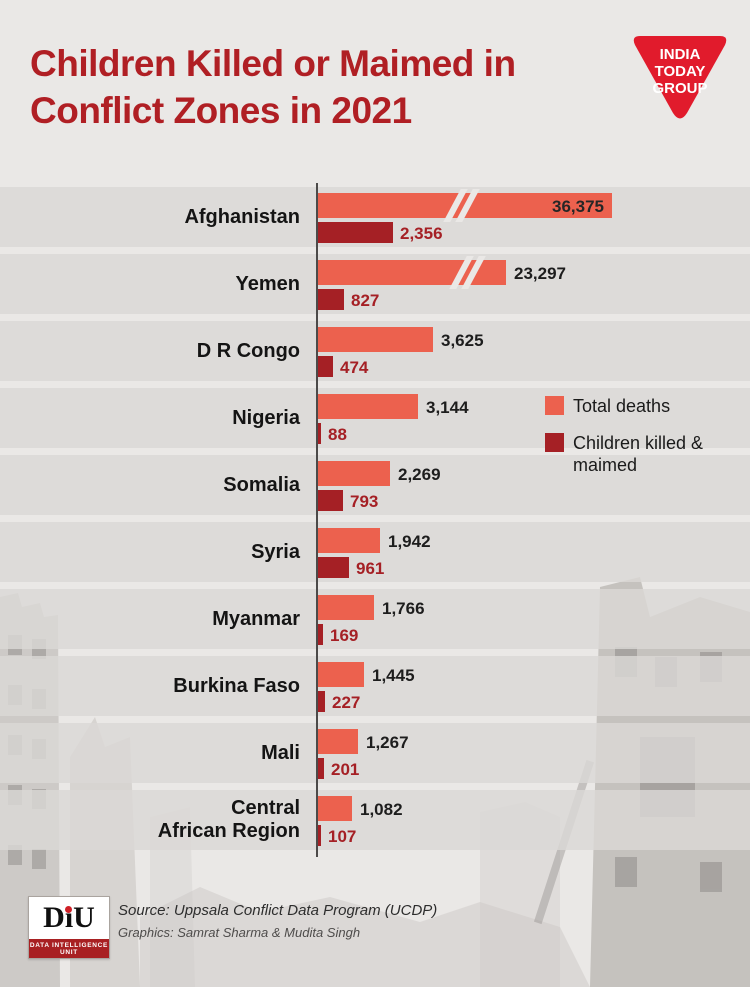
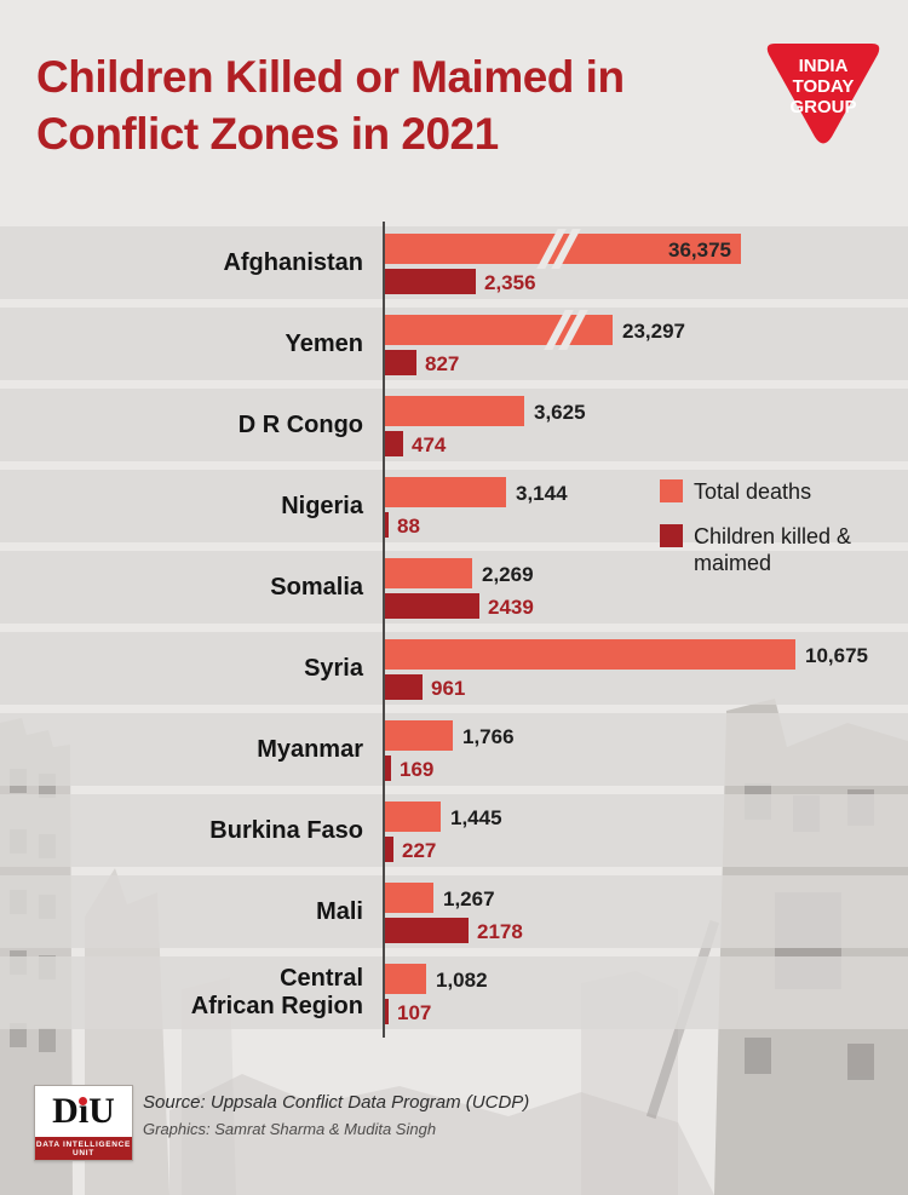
Children killed & maimed/Somalia: 793 -> 2439
Total deaths/Syria: 1,942 -> 10,675
Children killed & maimed/Mali: 201 -> 2178
